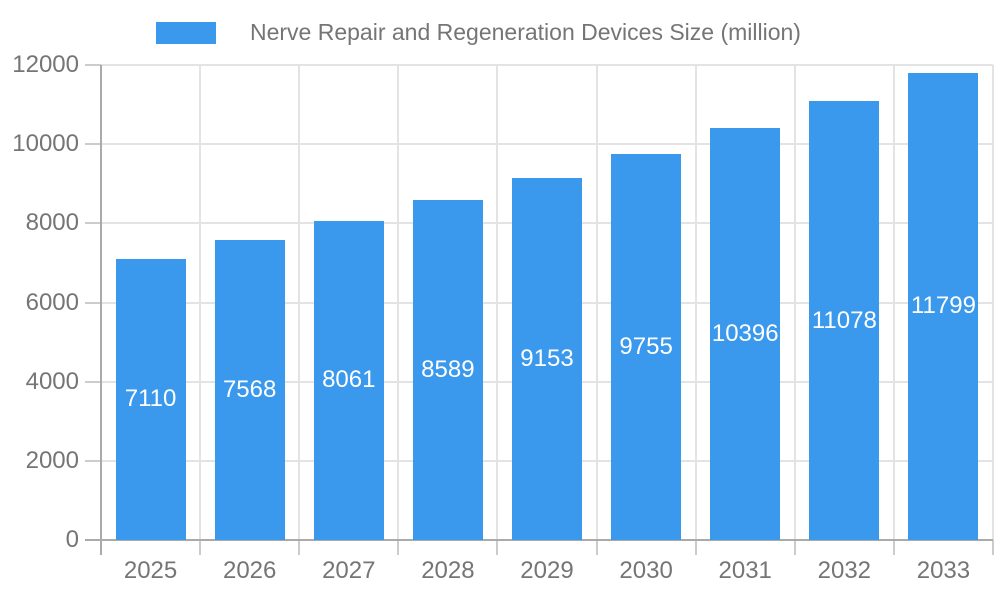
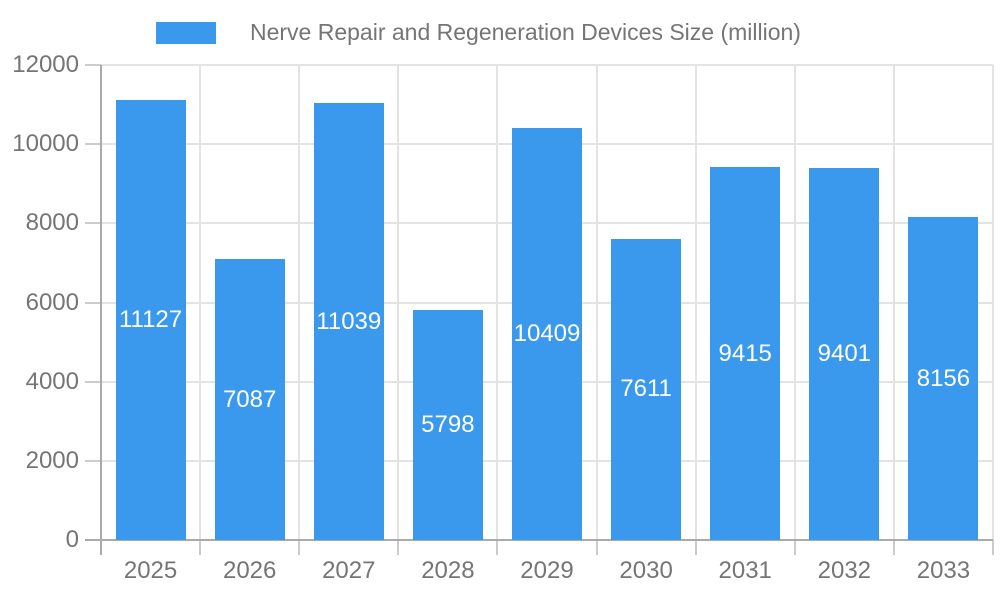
2025: 7110 -> 11127
2026: 7568 -> 7087
2027: 8061 -> 11039
2028: 8589 -> 5798
2029: 9153 -> 10409
2030: 9755 -> 7611
2031: 10396 -> 9415
2032: 11078 -> 9401
2033: 11799 -> 8156
